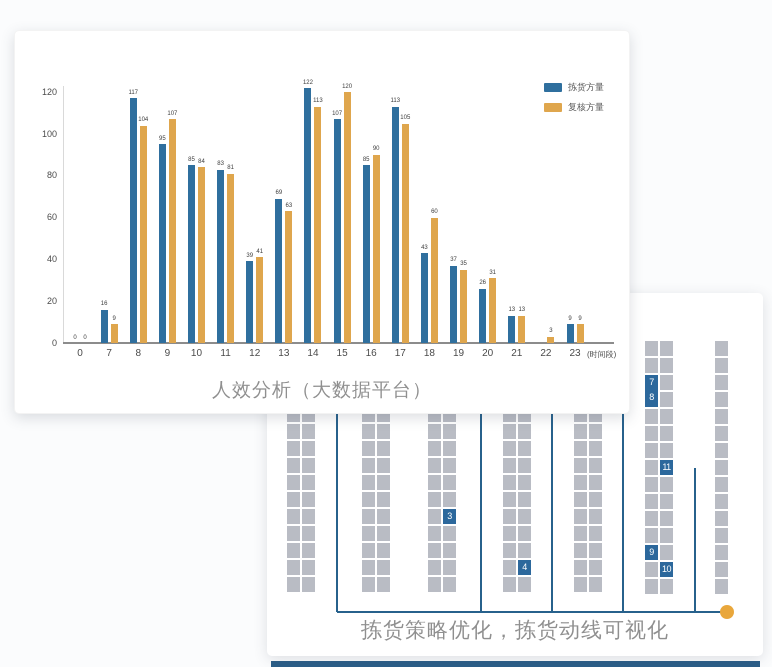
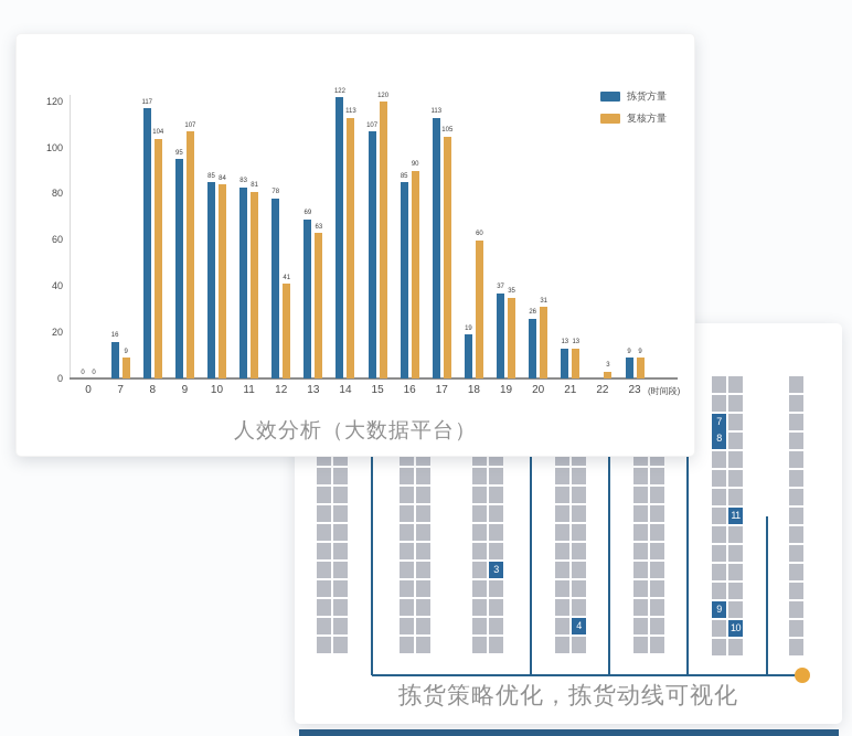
拣货方量/12: 39 -> 78
拣货方量/18: 43 -> 19
